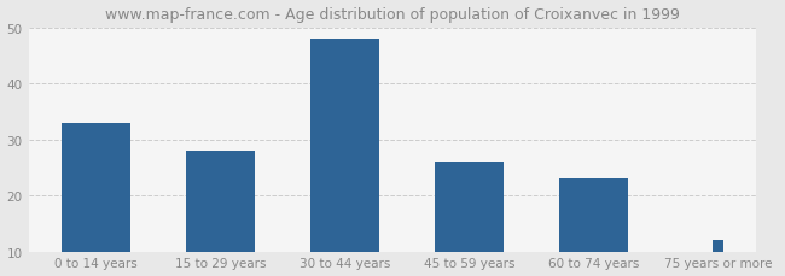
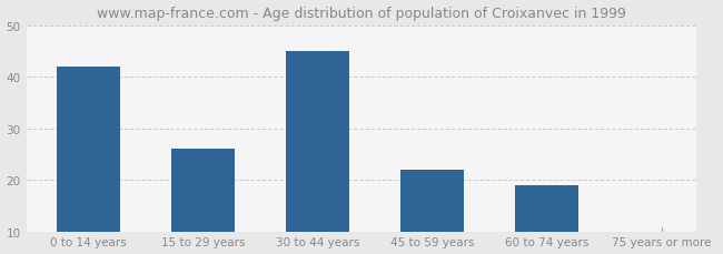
0 to 14 years: 33 -> 42
15 to 29 years: 28 -> 26
30 to 44 years: 48 -> 45
45 to 59 years: 26 -> 22
60 to 74 years: 23 -> 19
75 years or more: 12 -> 10
